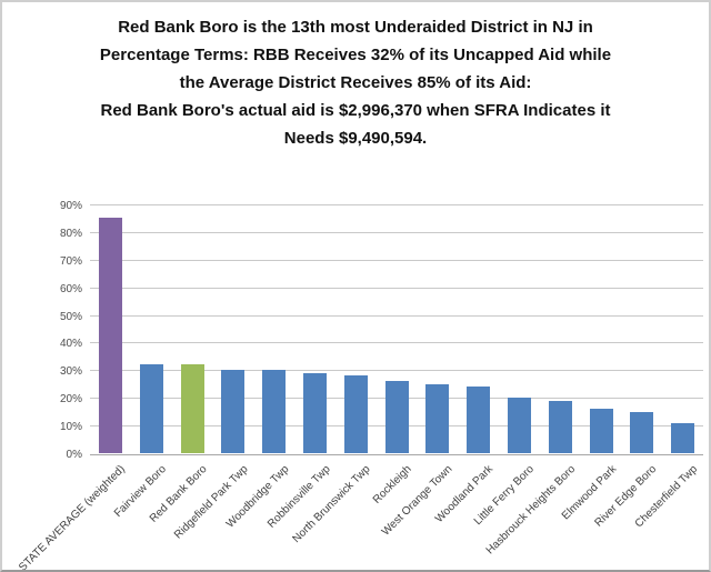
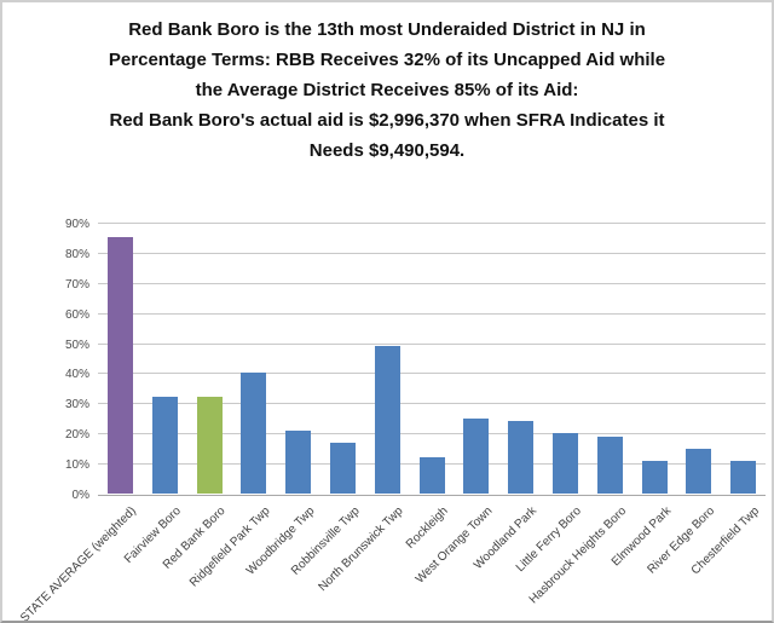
Ridgefield Park Twp: 30% -> 40%
Woodbridge Twp: 30% -> 21%
Robbinsville Twp: 29% -> 17%
North Brunswick Twp: 28% -> 49%
Rockleigh: 26% -> 12%
Elmwood Park: 16% -> 11%
